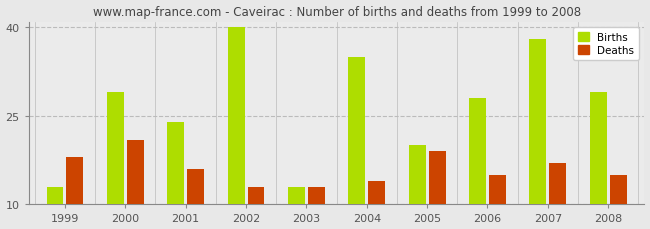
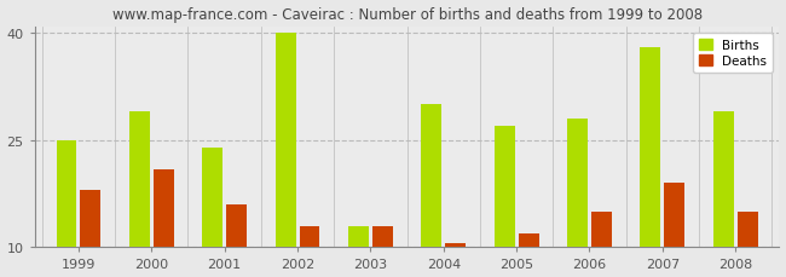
Births/1999: 13 -> 25
Births/2004: 35 -> 30
Deaths/2004: 14.0 -> 10.5
Births/2005: 20 -> 27
Deaths/2005: 19.0 -> 12.0
Deaths/2007: 17.0 -> 19.0
